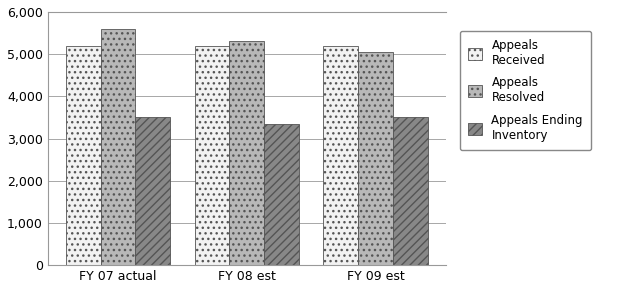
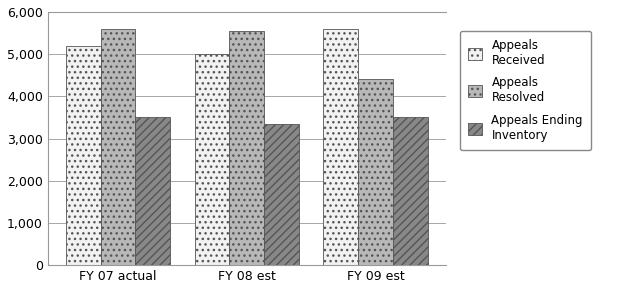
Appeals Received/FY 08 est: 5,200 -> 5,000
Appeals Resolved/FY 08 est: 5,300 -> 5,550
Appeals Received/FY 09 est: 5,200 -> 5,600
Appeals Resolved/FY 09 est: 5,050 -> 4,400
